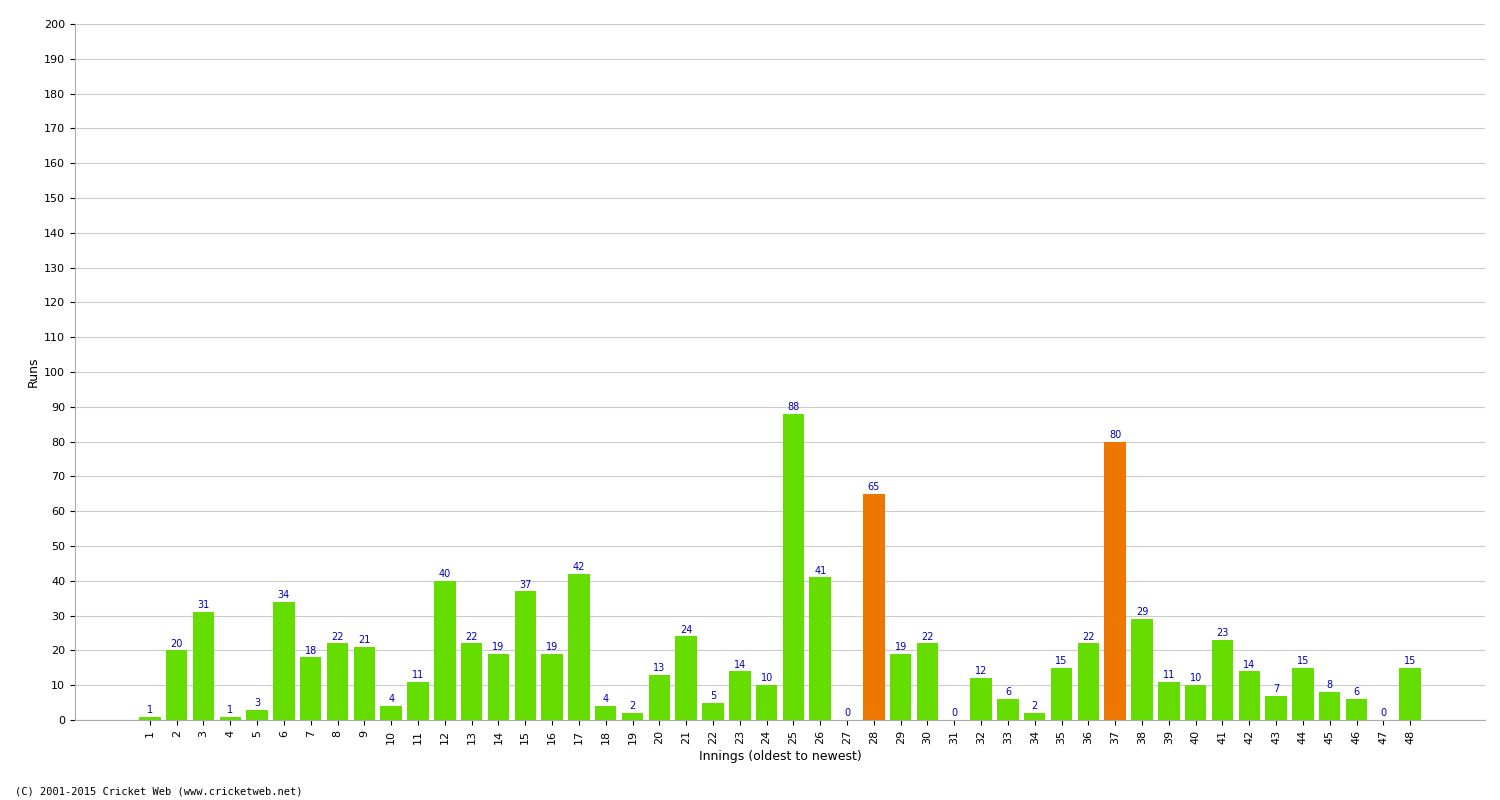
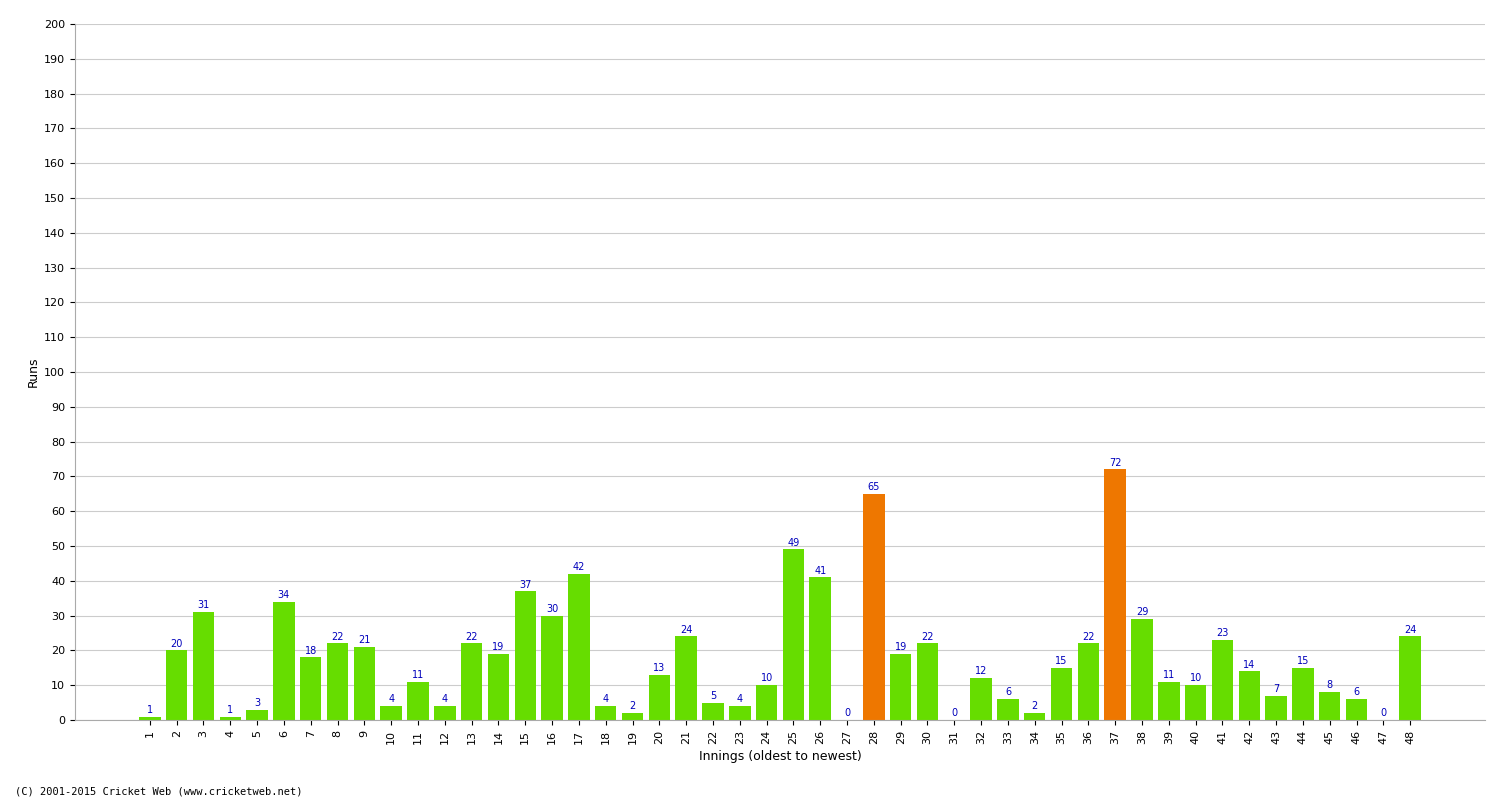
12: 40 -> 4
16: 19 -> 30
23: 14 -> 4
25: 88 -> 49
37: 80 -> 72
48: 15 -> 24
